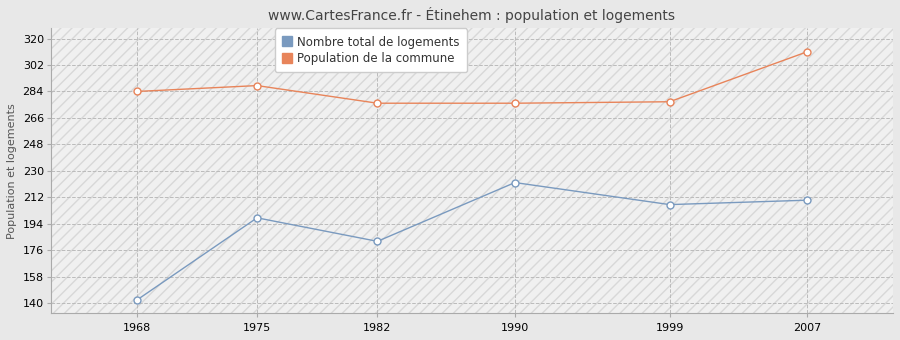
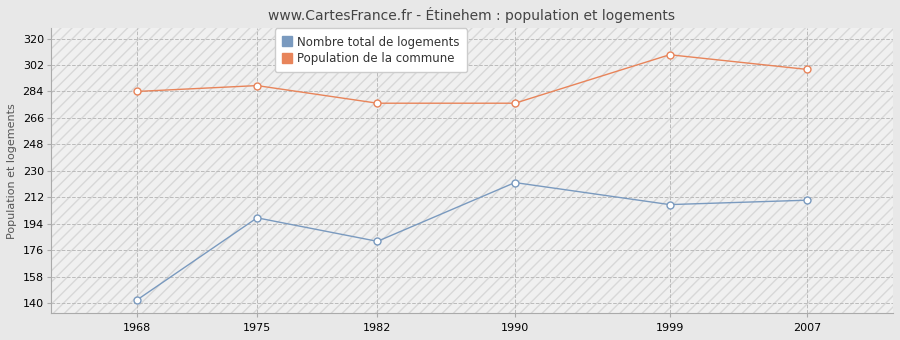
Population de la commune/1999: 277 -> 309
Population de la commune/2007: 311 -> 299
